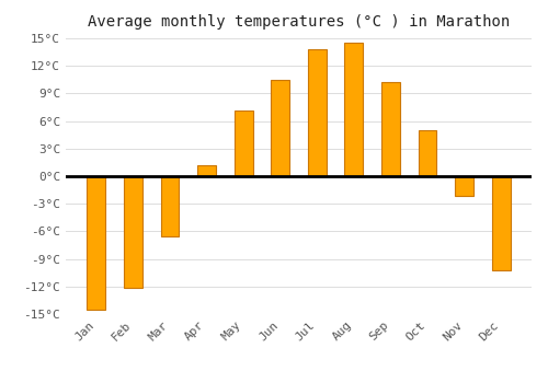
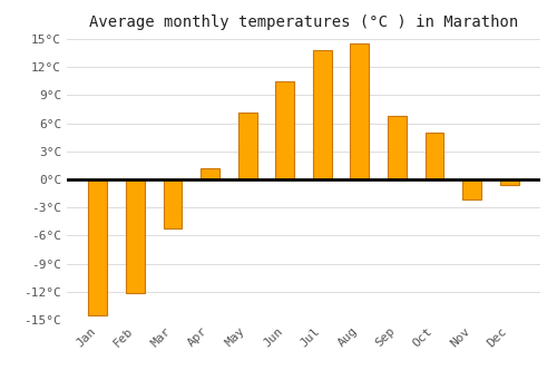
Mar: -6.5°C -> -5.2°C
Sep: 10.2°C -> 6.8°C
Dec: -10.2°C -> -0.6°C
